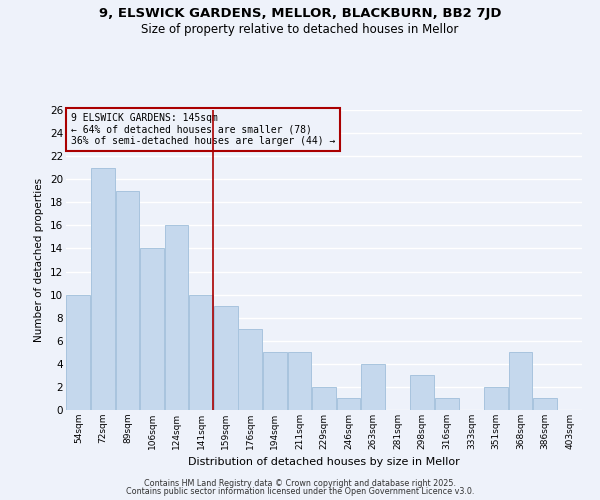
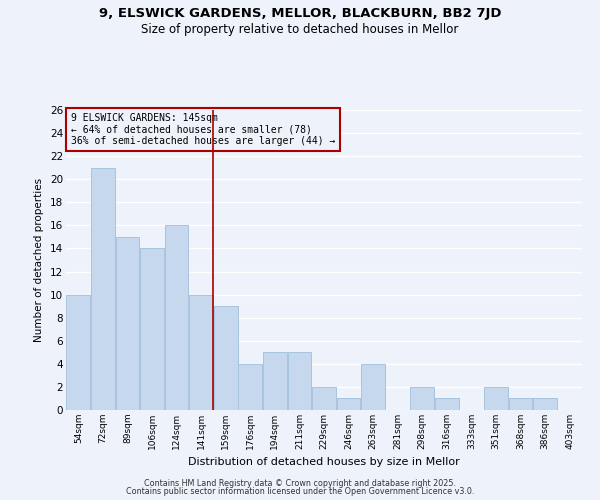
89sqm: 19 -> 15
176sqm: 7 -> 4
298sqm: 3 -> 2
368sqm: 5 -> 1
